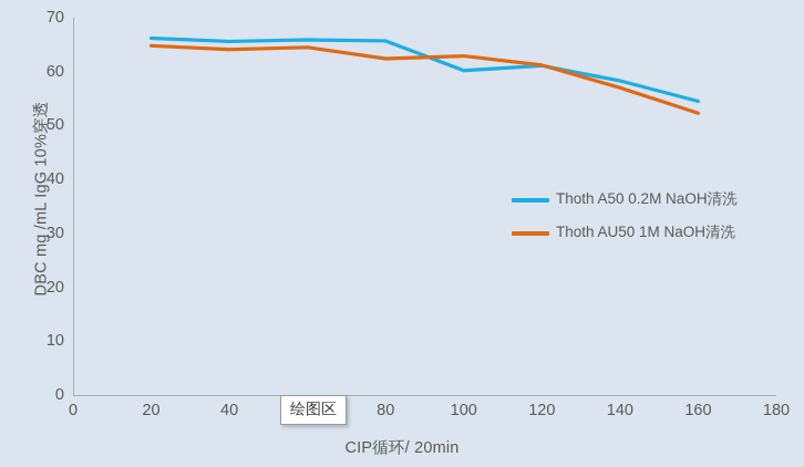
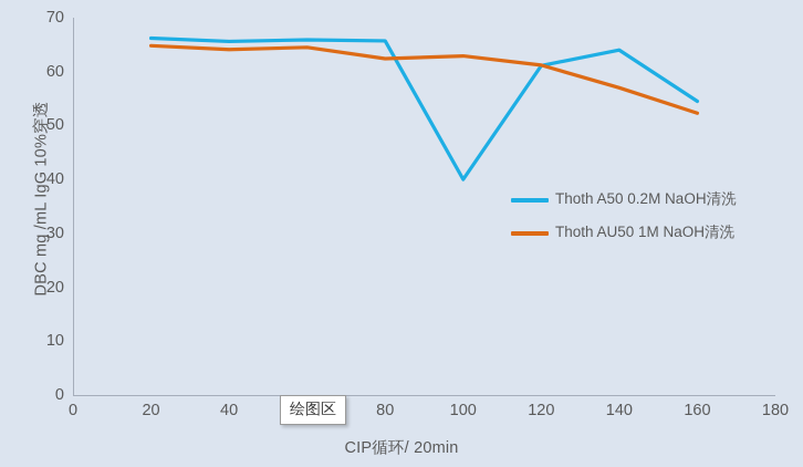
Thoth A50 0.2M NaOH清洗/100: 60 -> 40
Thoth A50 0.2M NaOH清洗/140: 58 -> 64
